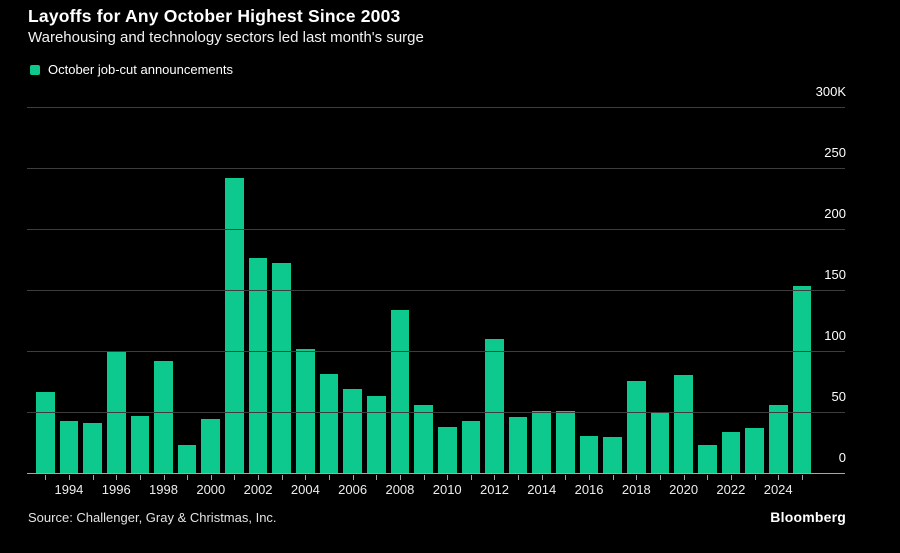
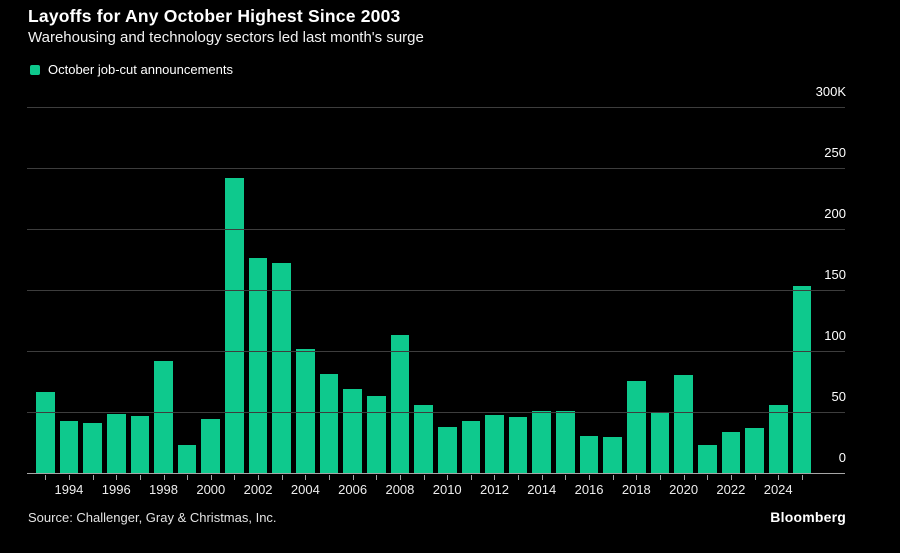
1996: 100K -> 48K
2008: 134K -> 113K
2012: 110K -> 48K
